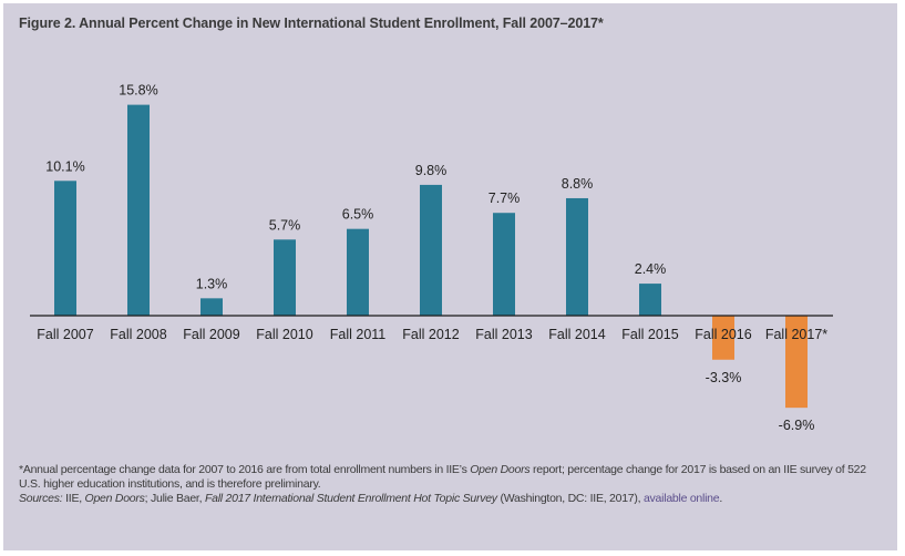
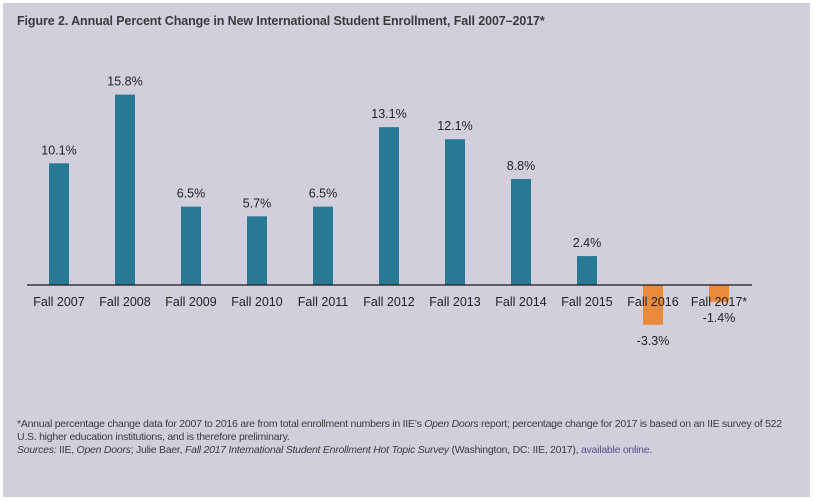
Fall 2009: 1.3% -> 6.5%
Fall 2012: 9.8% -> 13.1%
Fall 2013: 7.7% -> 12.1%
Fall 2017*: -6.9% -> -1.4%
